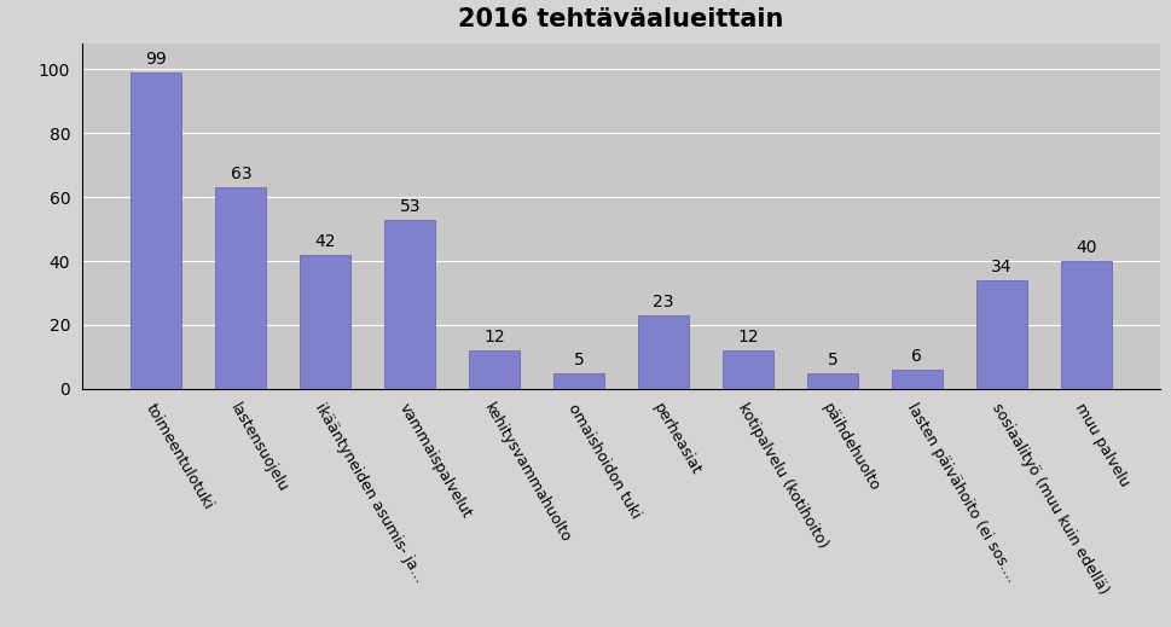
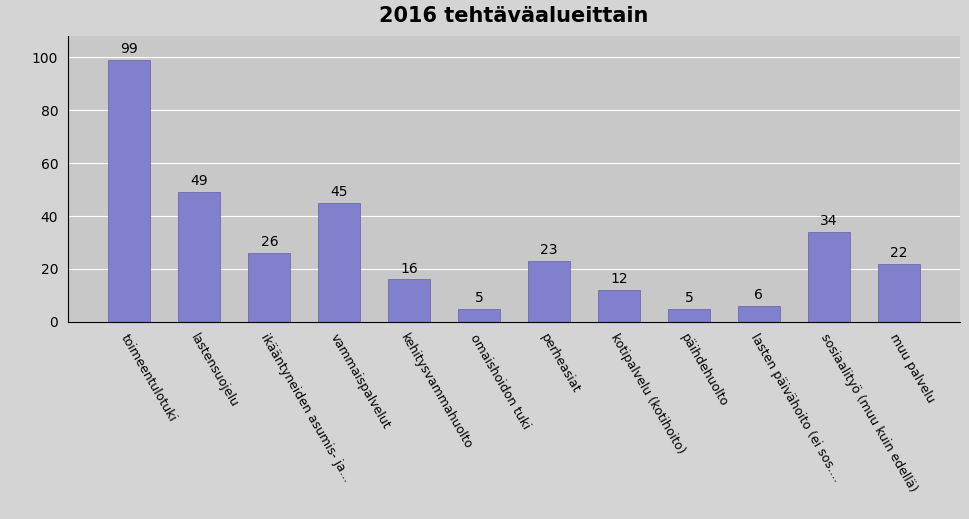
lastensuojelu: 63 -> 49
ikääntyneiden asumis- ja...: 42 -> 26
vammaispalvelut: 53 -> 45
kehitysvammahuolto: 12 -> 16
muu palvelu: 40 -> 22
